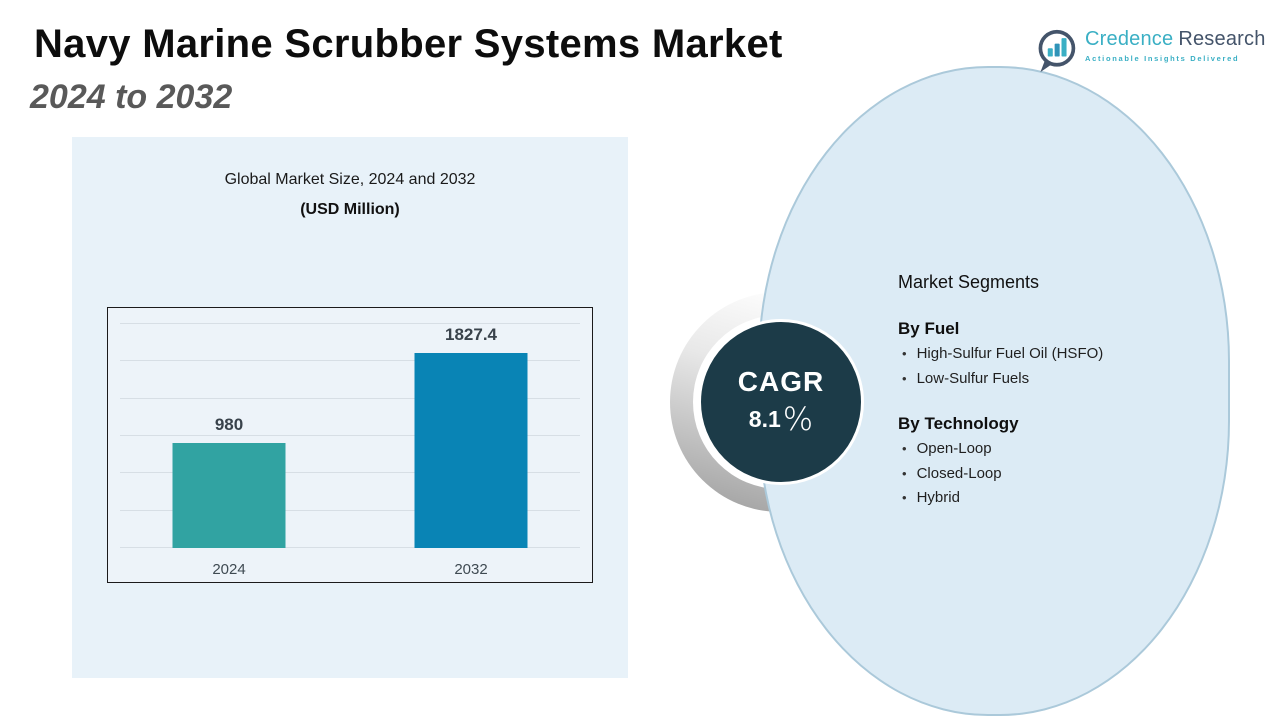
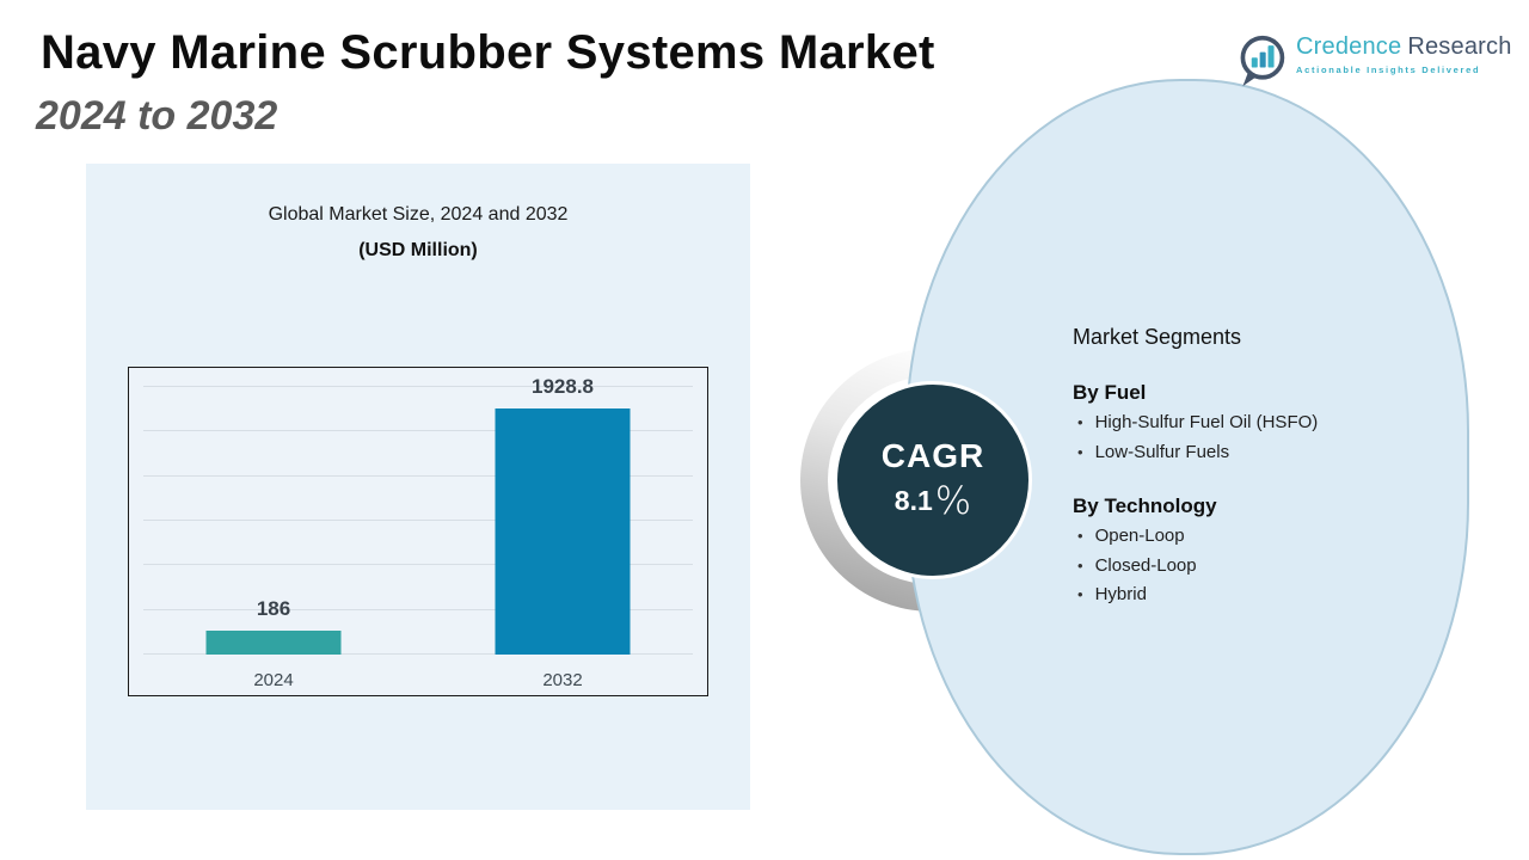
2024: 980 -> 186
2032: 1827.4 -> 1928.8
